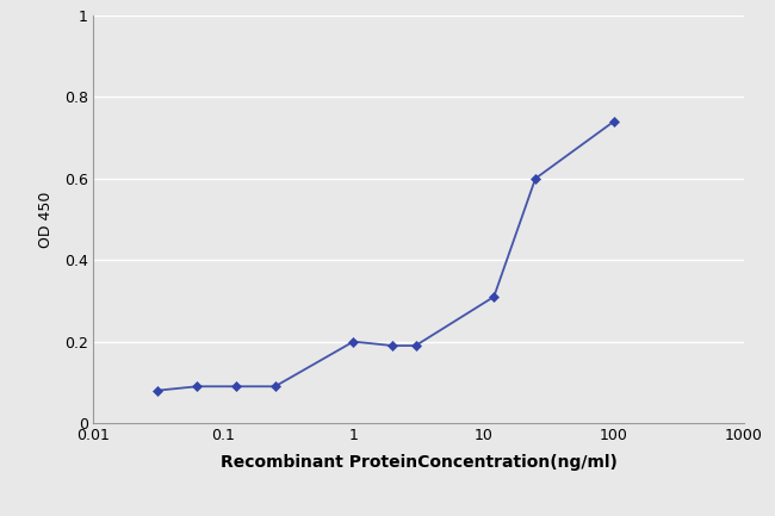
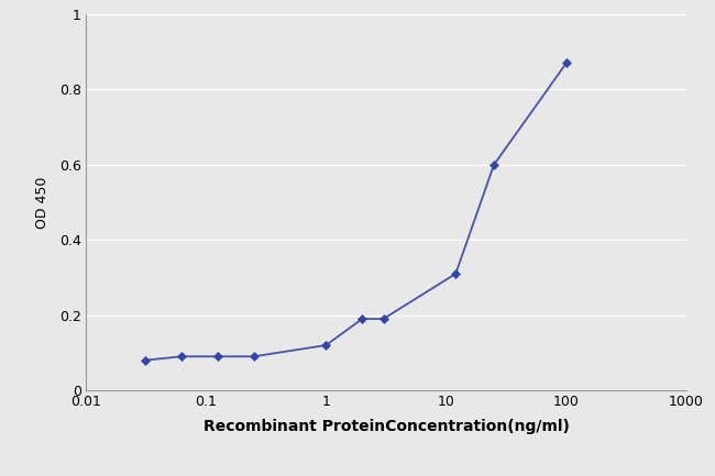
1: 0.20 -> 0.12
100: 0.74 -> 0.87
